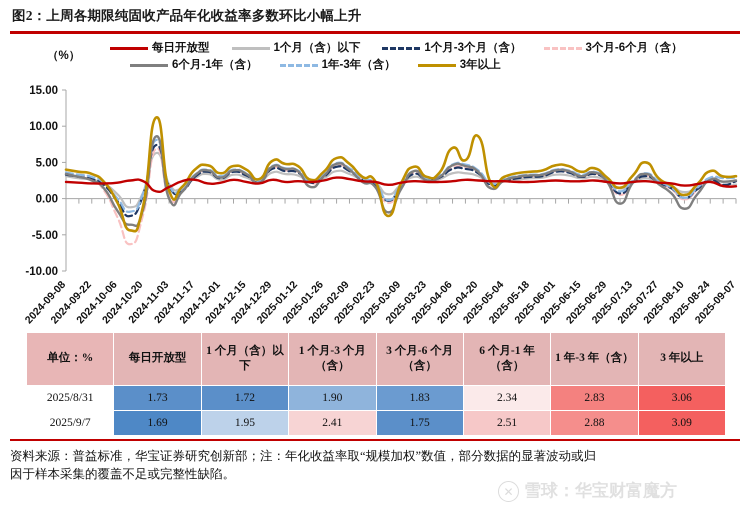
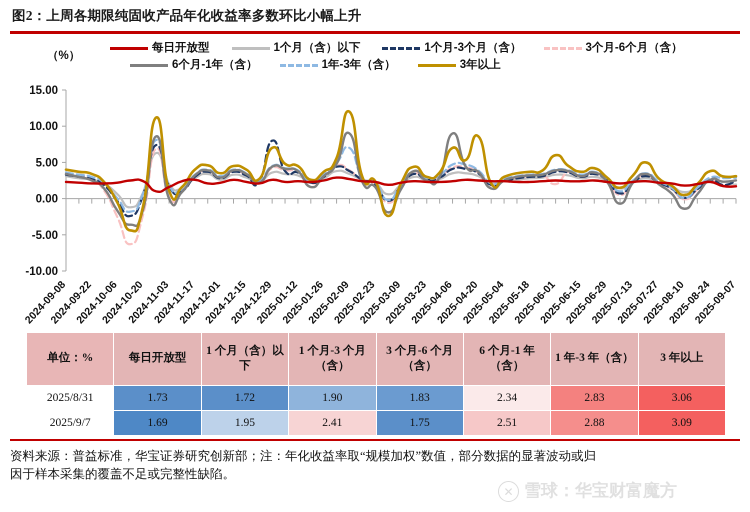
1个月-3个月（含）/2024-12-29: 4 -> 8
3年以上/2024-12-29: 5 -> 7
6个月-1年（含）/2025-02-09: 4 -> 9
1年-3年（含）/2025-02-09: 4 -> 7
3年以上/2025-02-09: 5 -> 12
6个月-1年（含）/2025-04-06: 5 -> 9
3个月-6个月（含）/2025-06-01: 4 -> 2
3年以上/2025-06-01: 5 -> 6
